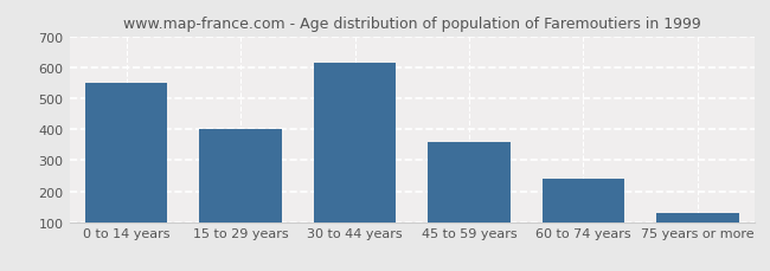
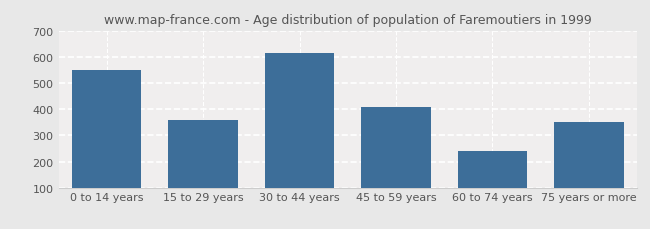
15 to 29 years: 403 -> 360
45 to 59 years: 358 -> 410
75 years or more: 128 -> 350
